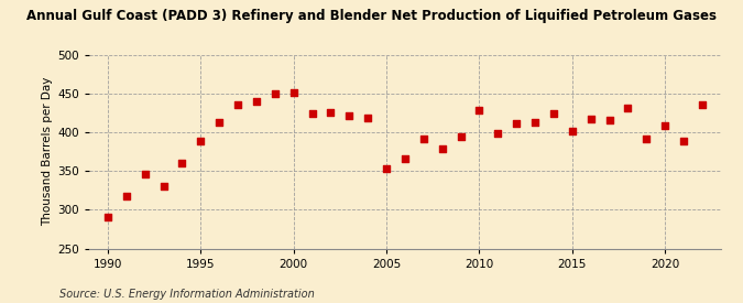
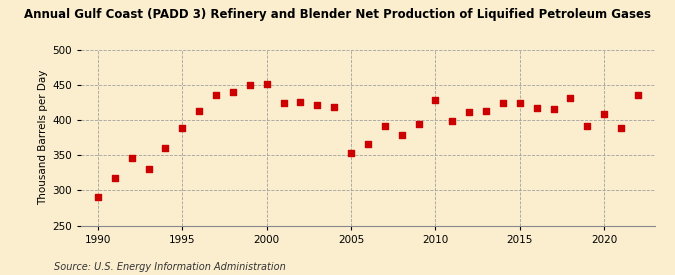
2015: 401 -> 424
